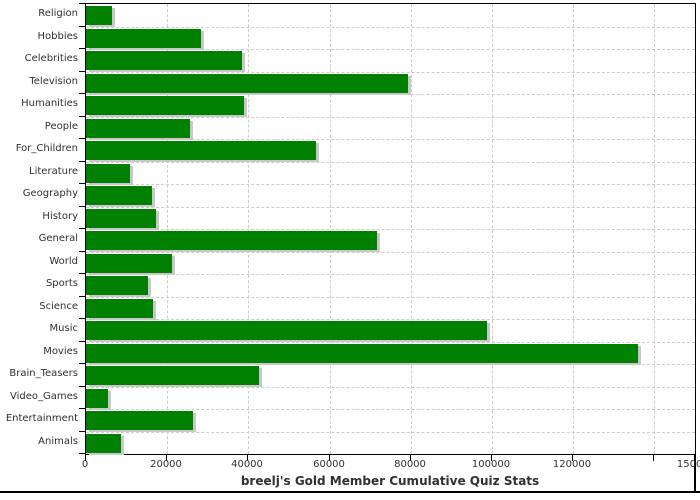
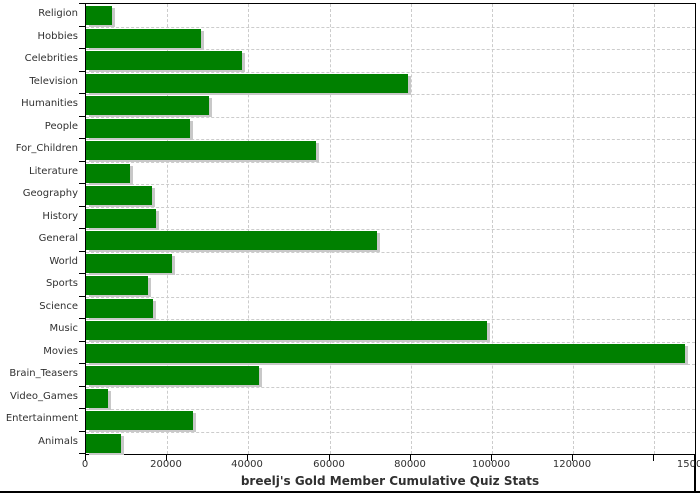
Humanities: 39000 -> 30000
Movies: 136000 -> 148000
